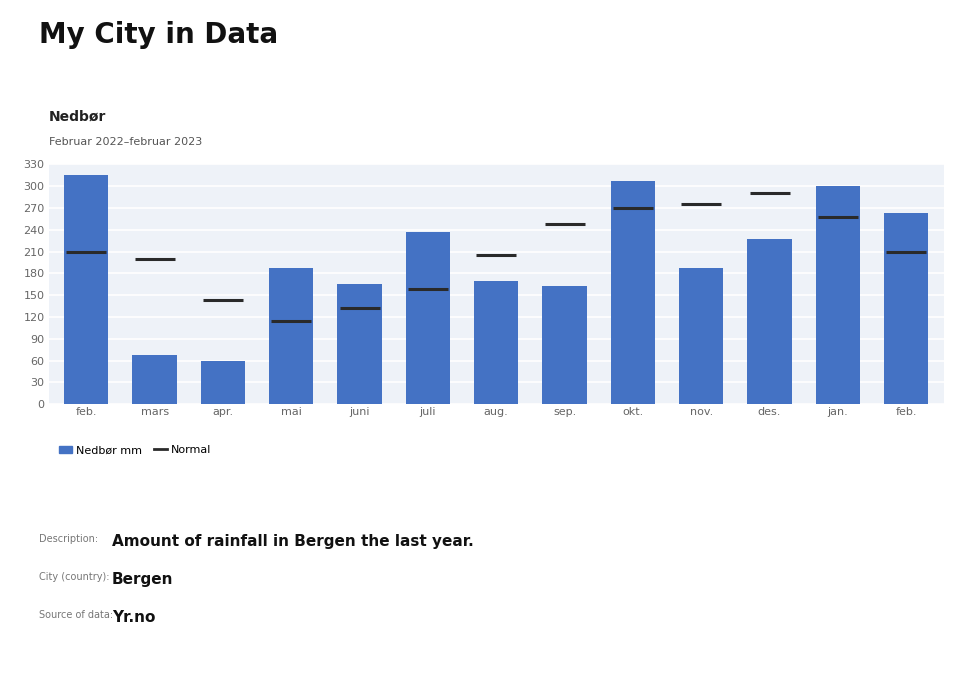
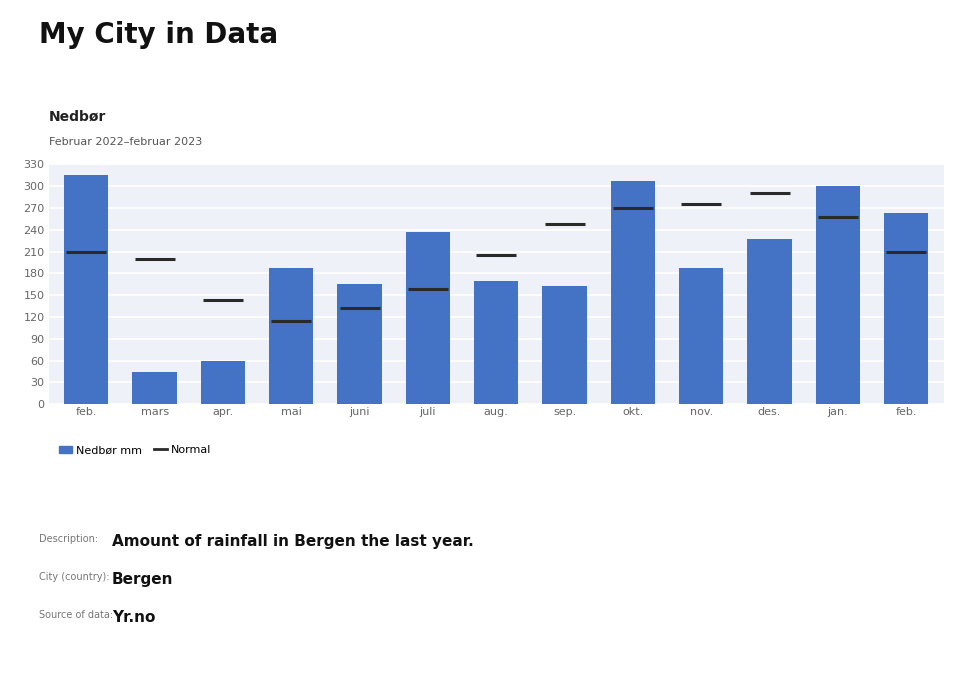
mars: 68 -> 44
